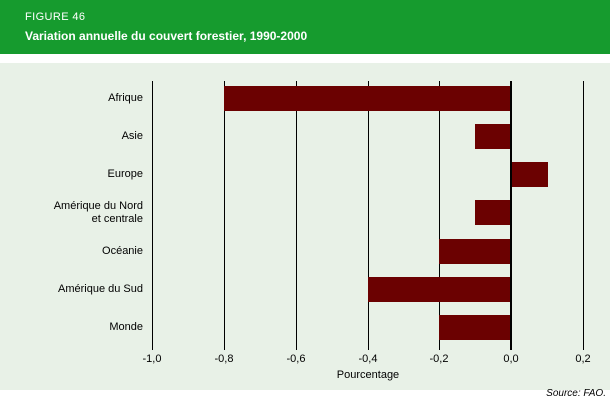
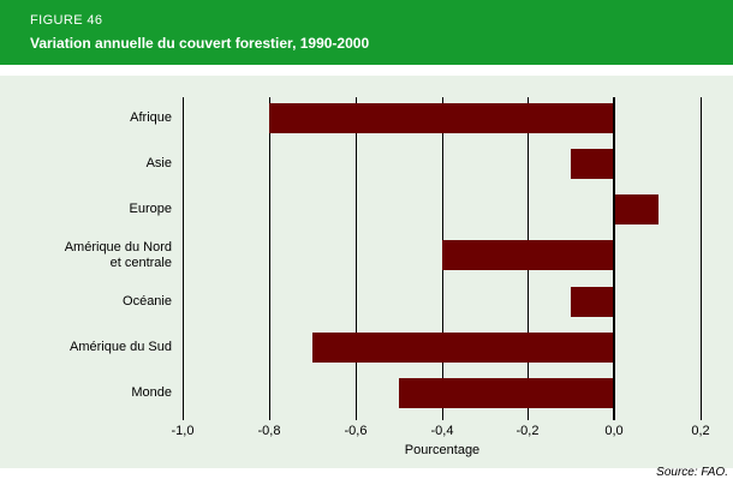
Amérique du Nord et centrale: -0,1 -> -0,4
Océanie: -0,2 -> -0,1
Amérique du Sud: -0,4 -> -0,7
Monde: -0,2 -> -0,5
